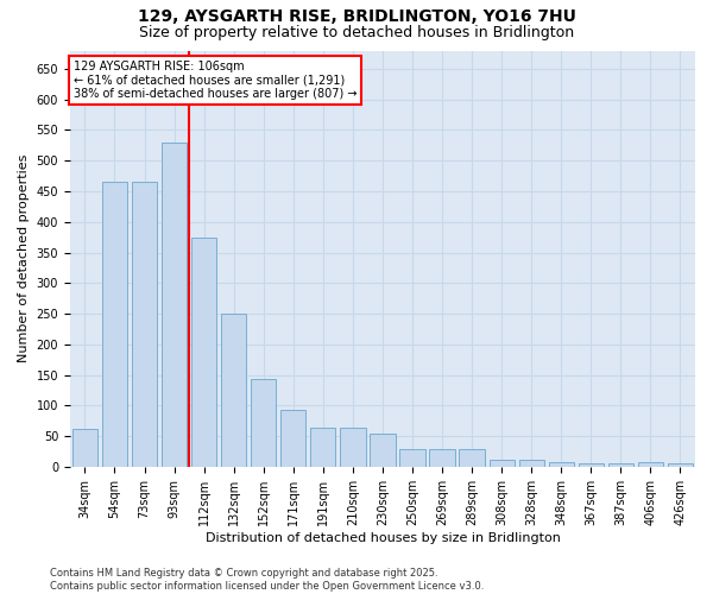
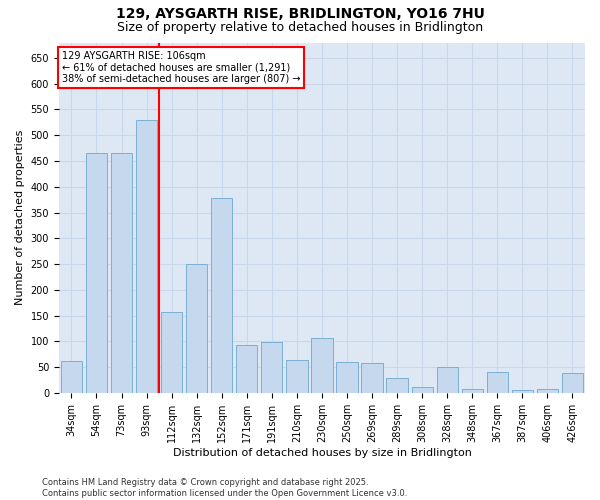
112sqm: 375 -> 156
152sqm: 143 -> 378
191sqm: 63 -> 98
230sqm: 55 -> 106
250sqm: 28 -> 60
269sqm: 28 -> 58
328sqm: 11 -> 50
367sqm: 6 -> 40
426sqm: 5 -> 38
